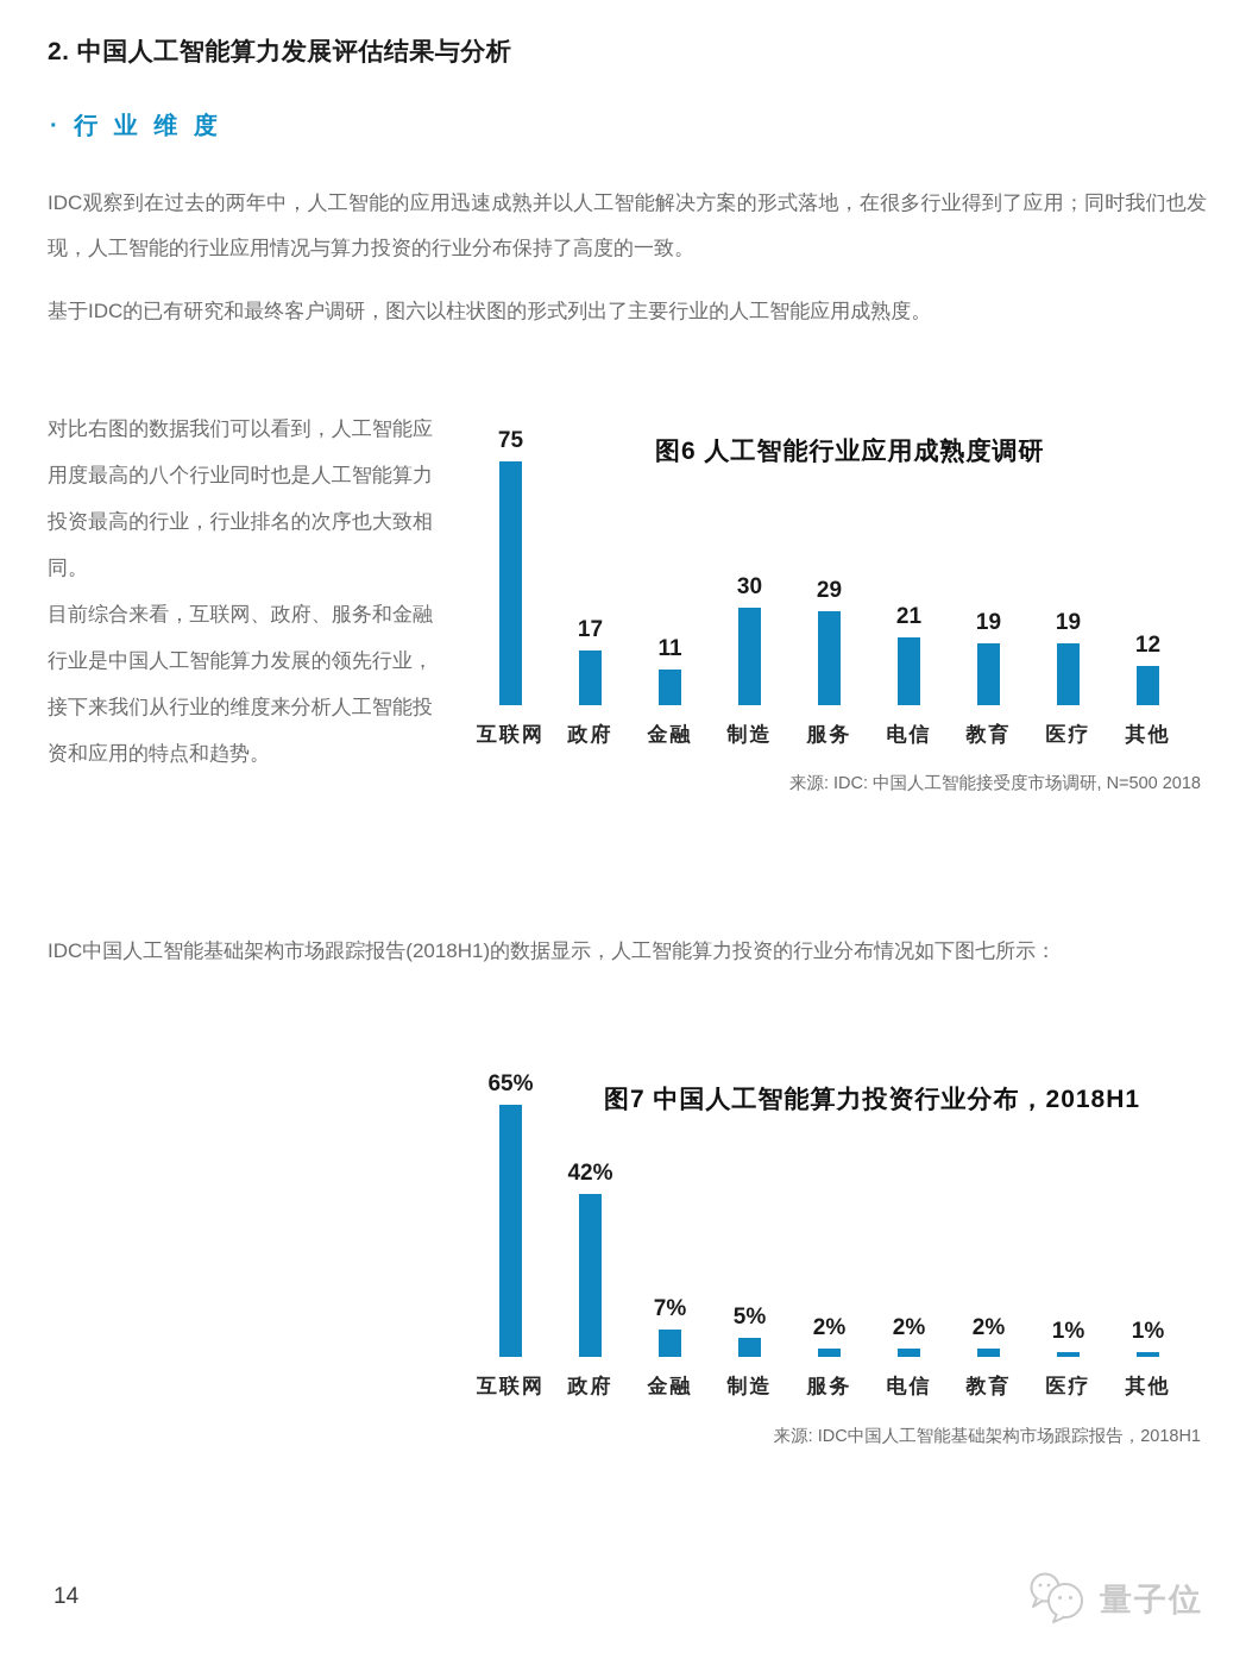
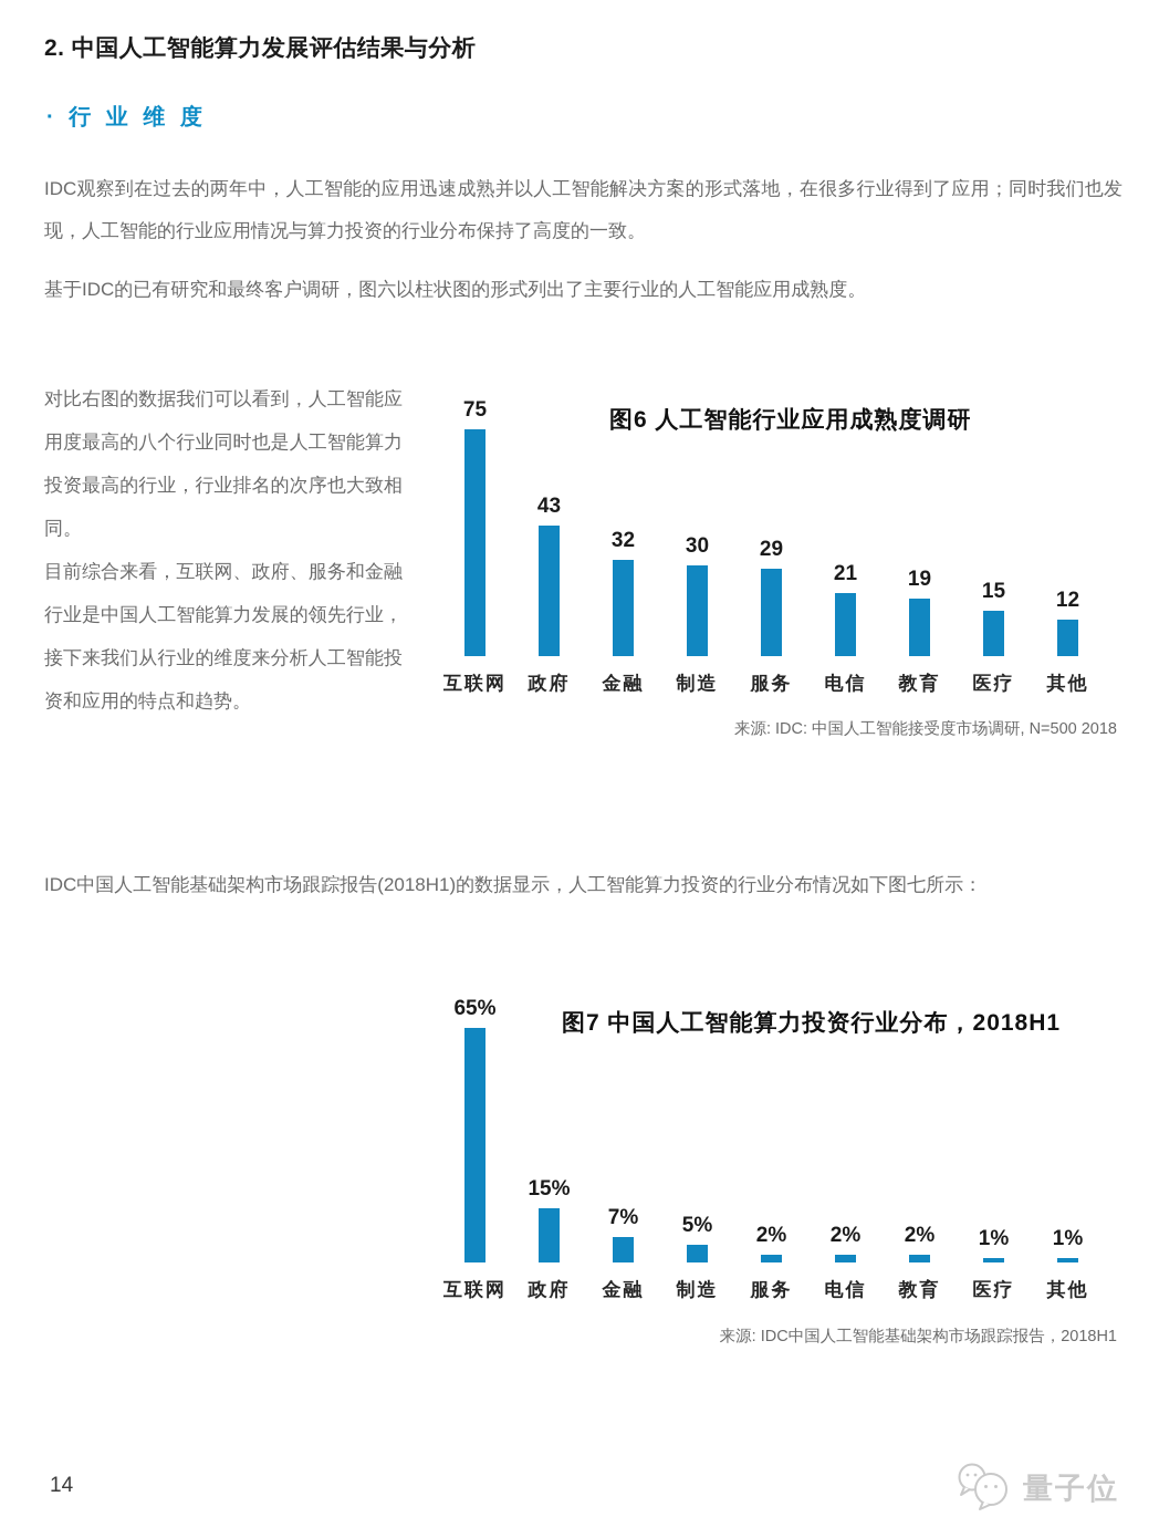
图6 人工智能行业应用成熟度调研/政府: 17 -> 43
图6 人工智能行业应用成熟度调研/金融: 11 -> 32
图6 人工智能行业应用成熟度调研/医疗: 19 -> 15
图7 中国人工智能算力投资行业分布，2018H1/政府: 42% -> 15%
